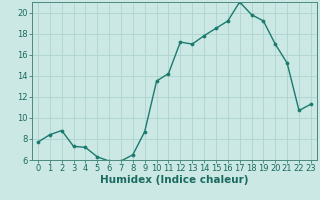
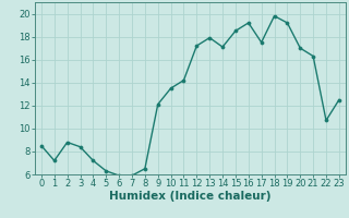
0: 7.7 -> 8.5
1: 8.4 -> 7.2
3: 7.3 -> 8.4
9: 8.7 -> 12.1
13: 17.0 -> 17.9
14: 17.8 -> 17.1
17: 21.0 -> 17.5
21: 15.2 -> 16.3
23: 11.3 -> 12.5
